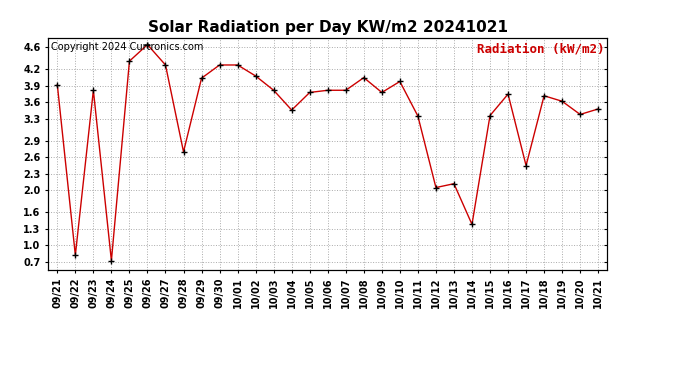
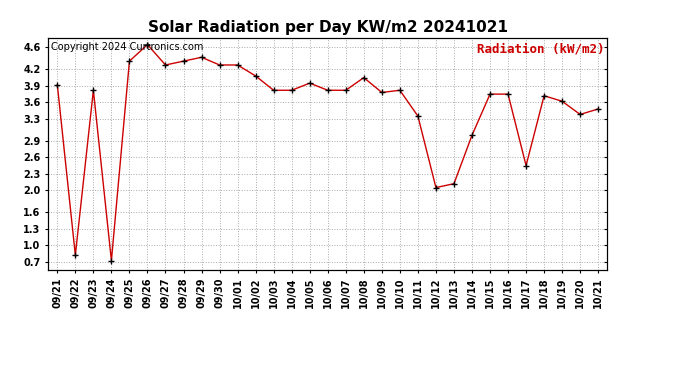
09/28: 2.70 -> 4.35
09/29: 4.04 -> 4.42
10/04: 3.46 -> 3.82
10/05: 3.78 -> 3.95
10/10: 3.98 -> 3.82
10/14: 1.38 -> 3.00
10/15: 3.36 -> 3.75
